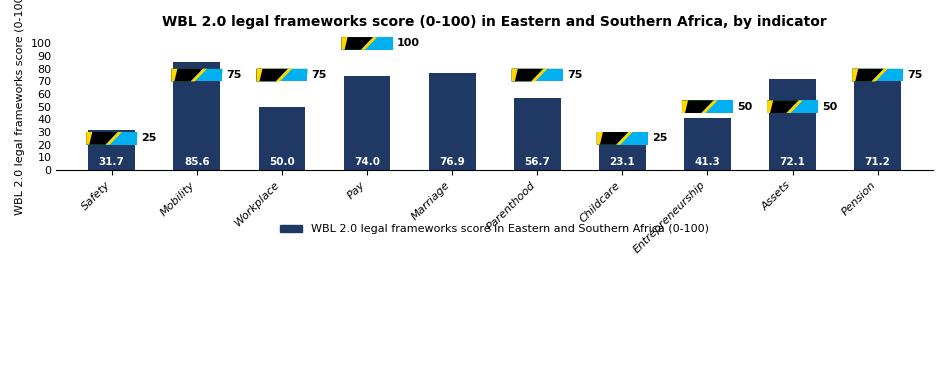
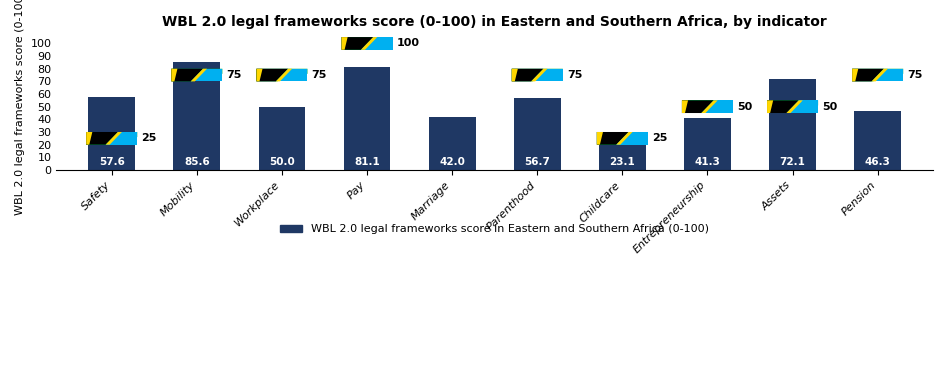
Safety: 31.7 -> 57.6
Pay: 74.0 -> 81.1
Marriage: 76.9 -> 42.0
Pension: 71.2 -> 46.3
